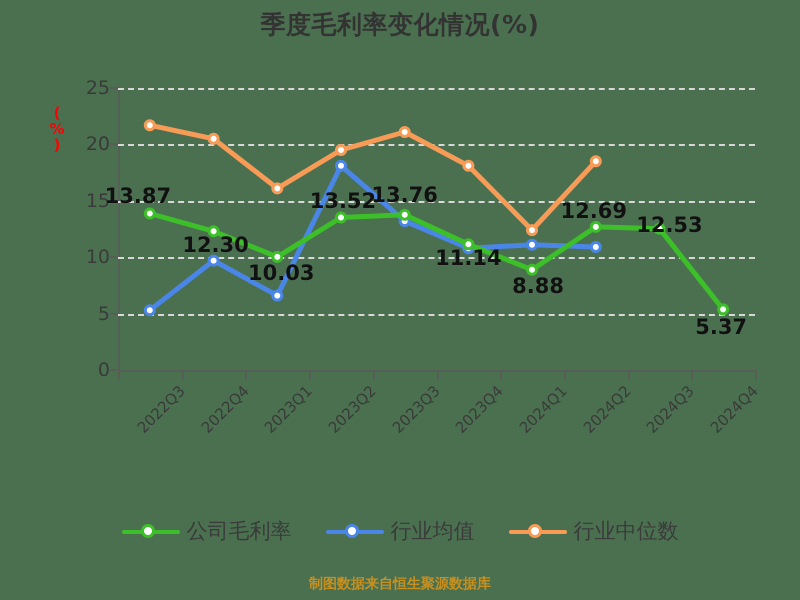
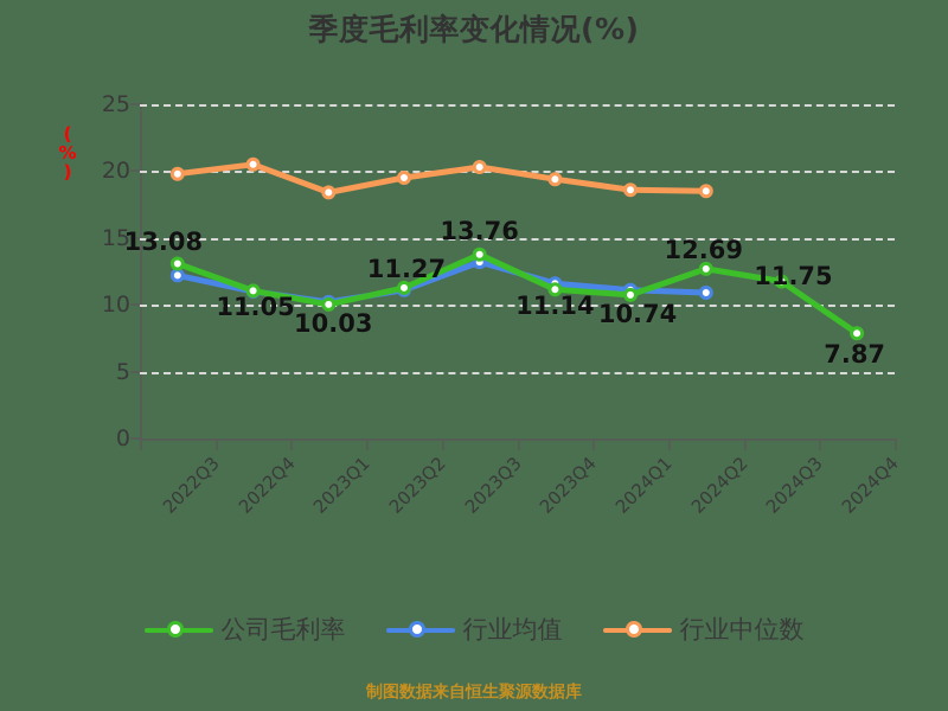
公司毛利率/2022Q3: 13.87 -> 13.08
行业均值/2022Q3: 5.3 -> 12.2
行业中位数/2022Q3: 21.7 -> 19.8
公司毛利率/2022Q4: 12.30 -> 11.05
行业均值/2022Q4: 9.7 -> 11.0
行业均值/2023Q1: 6.6 -> 10.2
行业中位数/2023Q1: 16.1 -> 18.4
公司毛利率/2023Q2: 13.52 -> 11.27
行业均值/2023Q2: 18.1 -> 11.1
行业中位数/2023Q3: 21.1 -> 20.3
行业均值/2023Q4: 10.8 -> 11.6
行业中位数/2023Q4: 18.1 -> 19.4
公司毛利率/2024Q1: 8.88 -> 10.74
行业中位数/2024Q1: 12.4 -> 18.6
公司毛利率/2024Q3: 12.53 -> 11.75
公司毛利率/2024Q4: 5.37 -> 7.87
